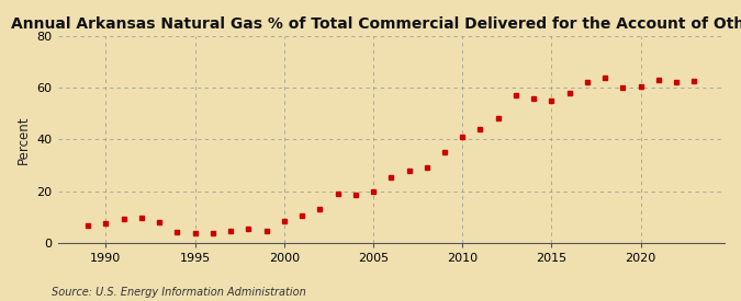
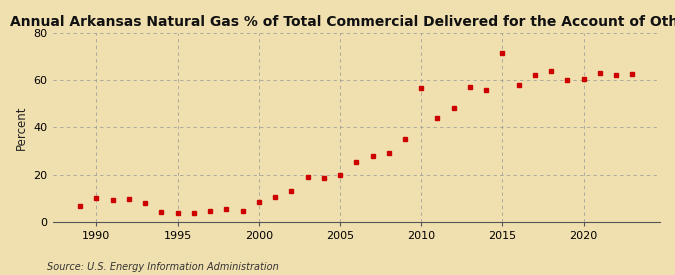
1990: 7.5 -> 10.0
2010: 41.0 -> 56.5
2015: 55.0 -> 71.5
